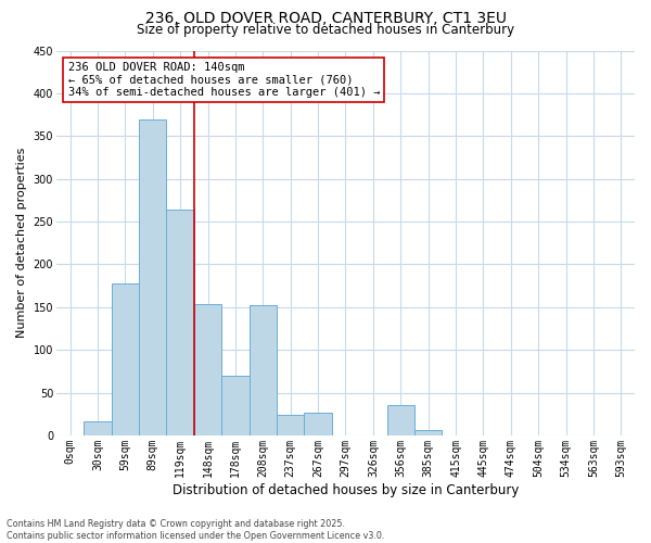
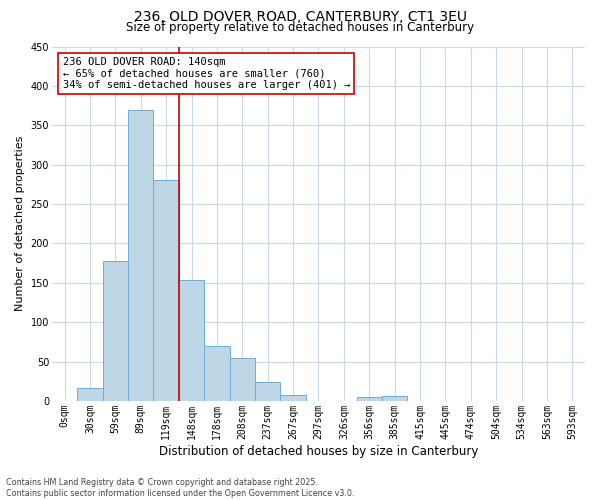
119sqm: 264 -> 280
208sqm: 152 -> 55
267sqm: 26 -> 8
356sqm: 36 -> 5
